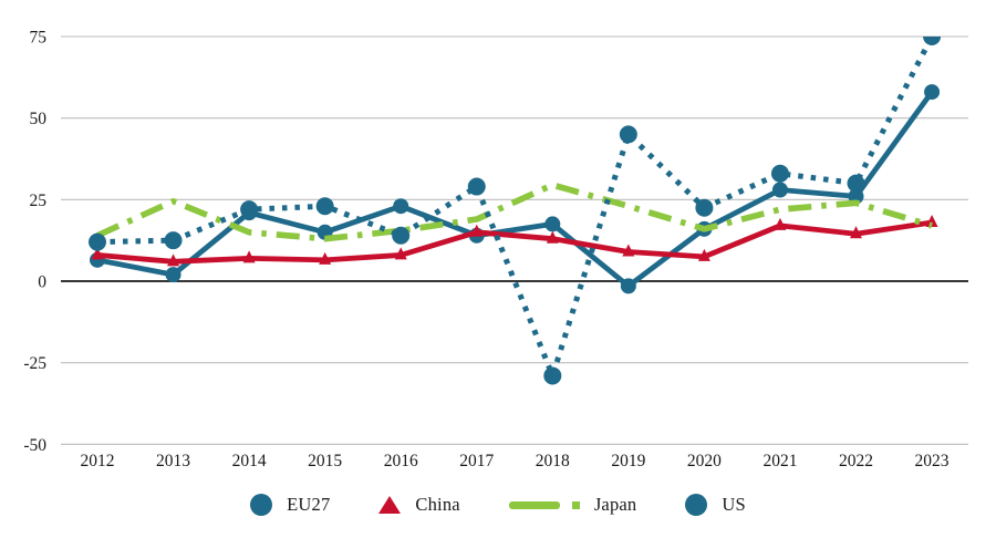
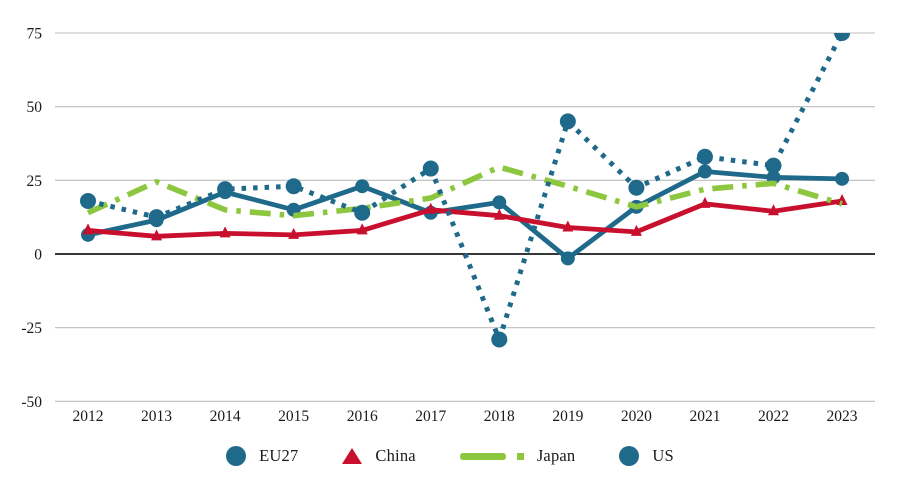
US/2012: 12 -> 18
EU27/2013: 2 -> 12
EU27/2023: 58 -> 26
